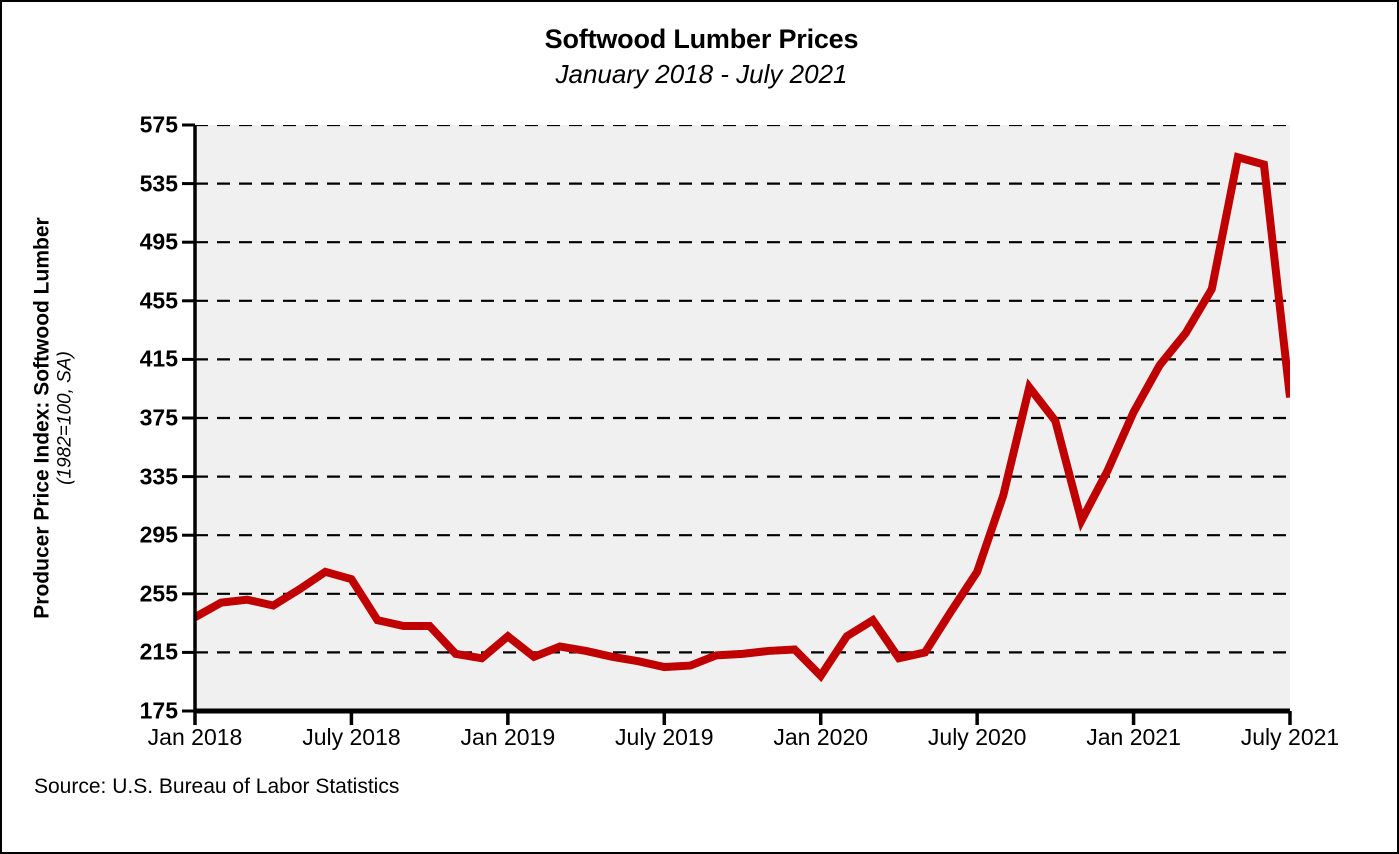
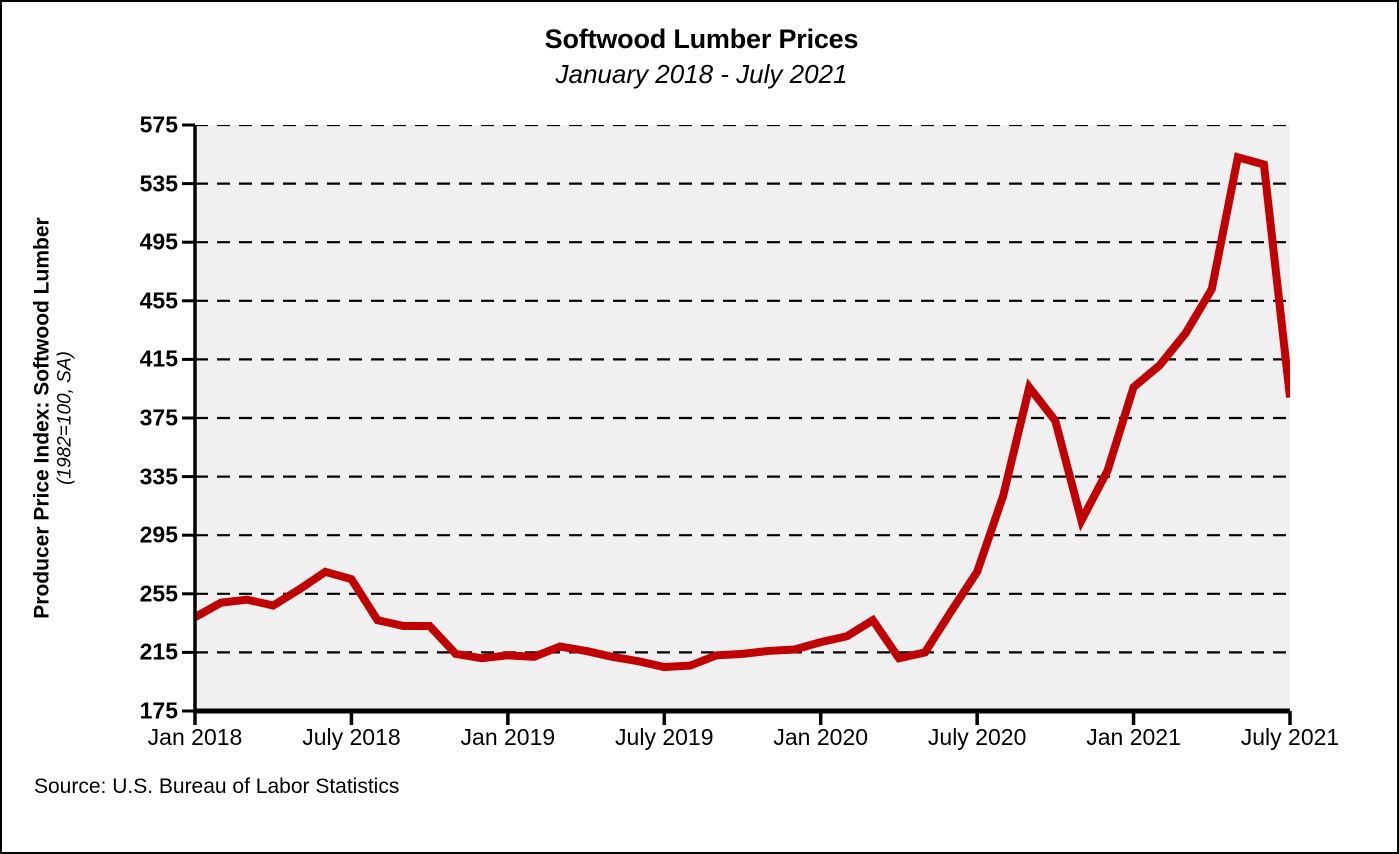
Jan 2019: 226 -> 213
Jan 2020: 199 -> 222
Jan 2021: 379 -> 396
